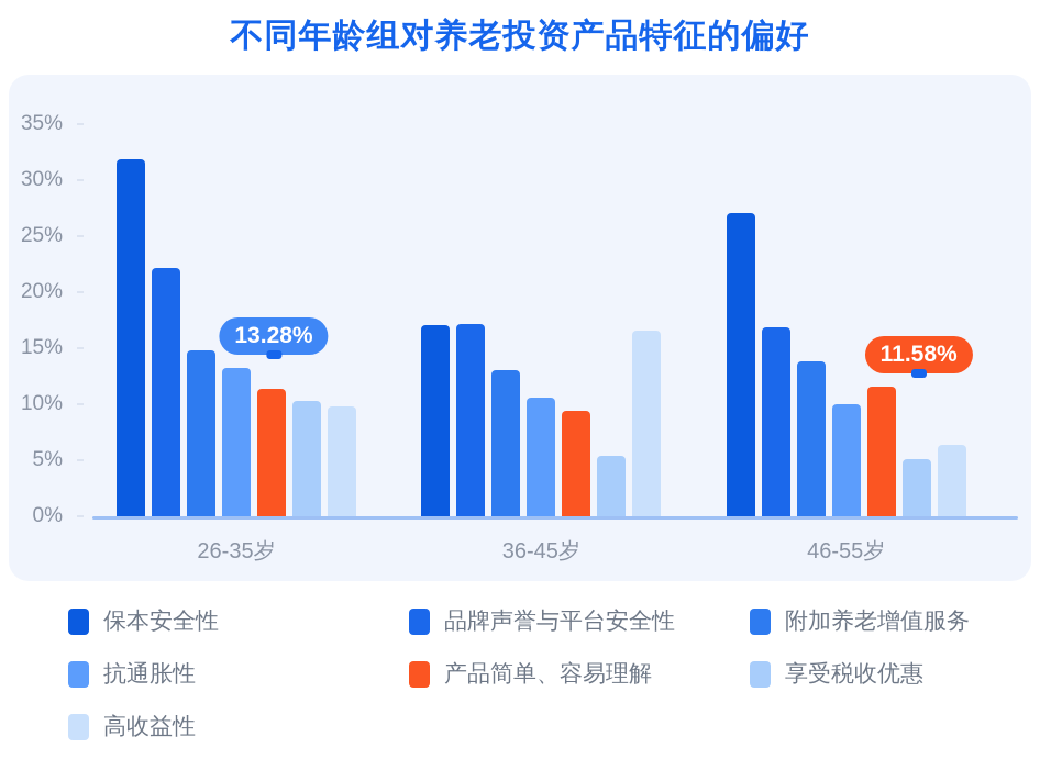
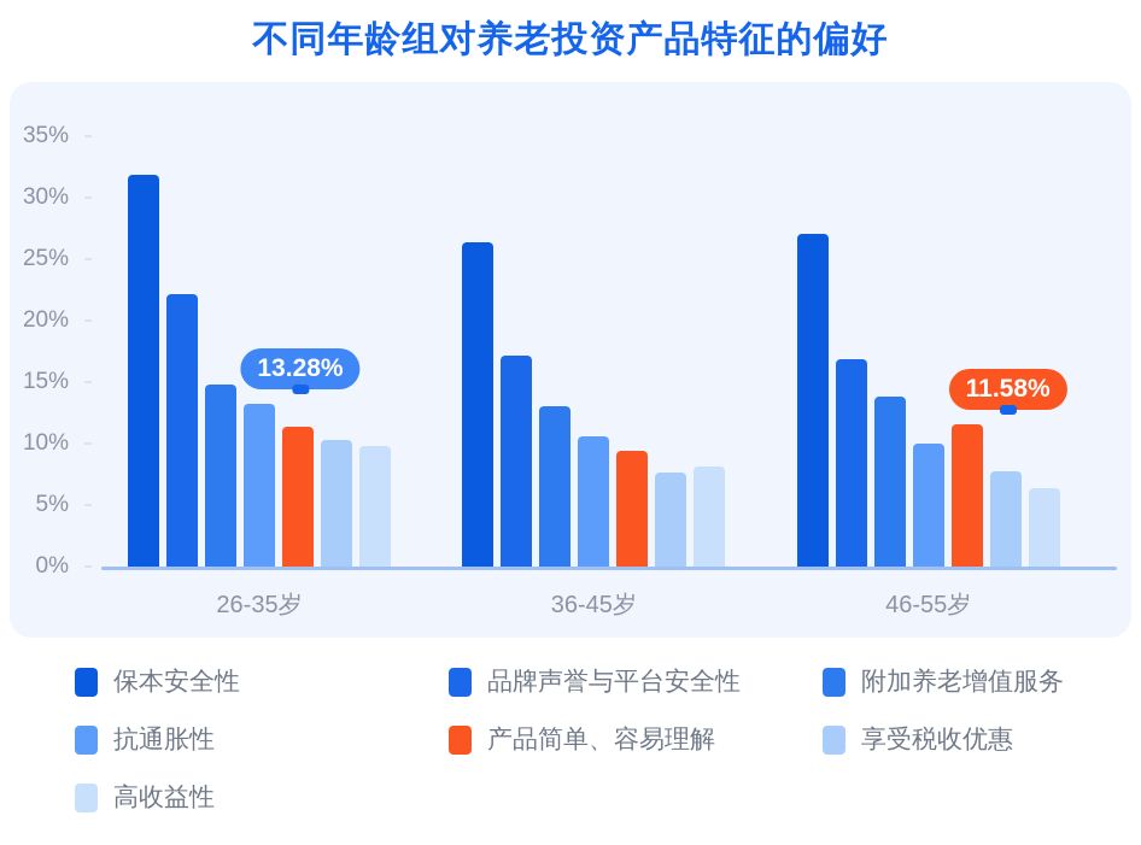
保本安全性/36-45岁: 17.1% -> 26.4%
享受税收优惠/36-45岁: 5.4% -> 7.6%
高收益性/36-45岁: 16.6% -> 8.1%
享受税收优惠/46-55岁: 5.1% -> 7.7%
